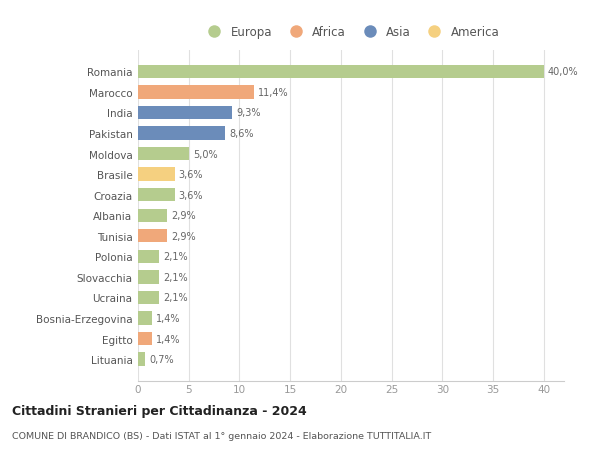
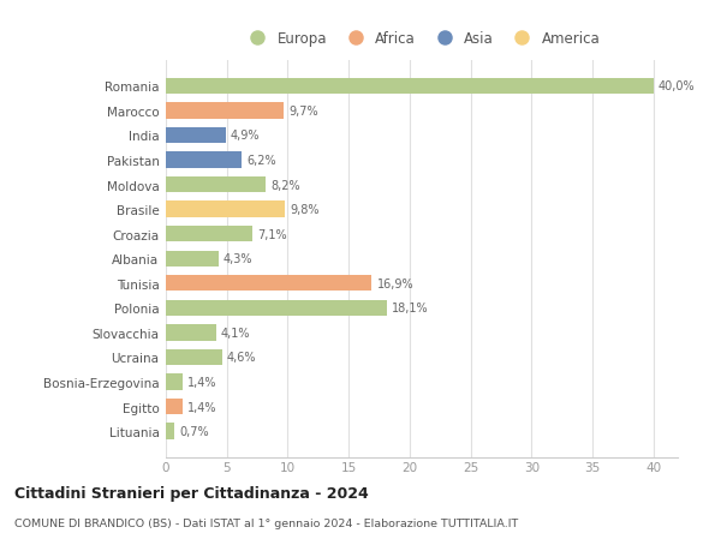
Marocco: 11,4% -> 9,7%
India: 9,3% -> 4,9%
Pakistan: 8,6% -> 6,2%
Moldova: 5,0% -> 8,2%
Brasile: 3,6% -> 9,8%
Croazia: 3,6% -> 7,1%
Albania: 2,9% -> 4,3%
Tunisia: 2,9% -> 16,9%
Polonia: 2,1% -> 18,1%
Slovacchia: 2,1% -> 4,1%
Ucraina: 2,1% -> 4,6%
